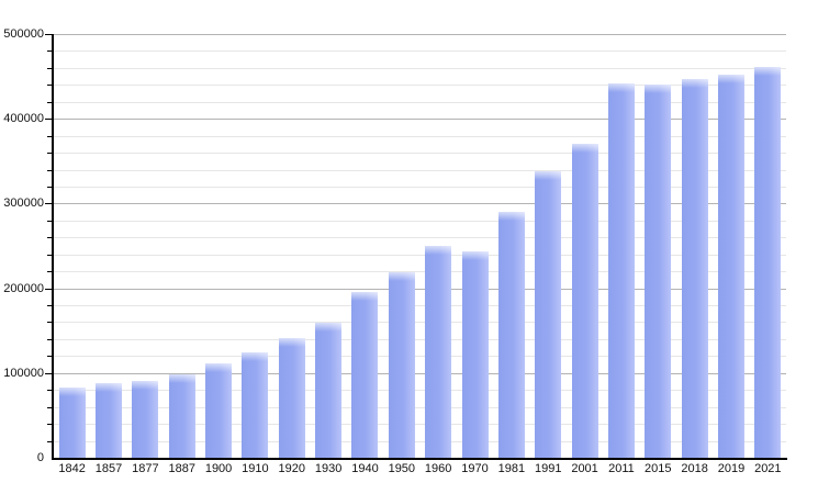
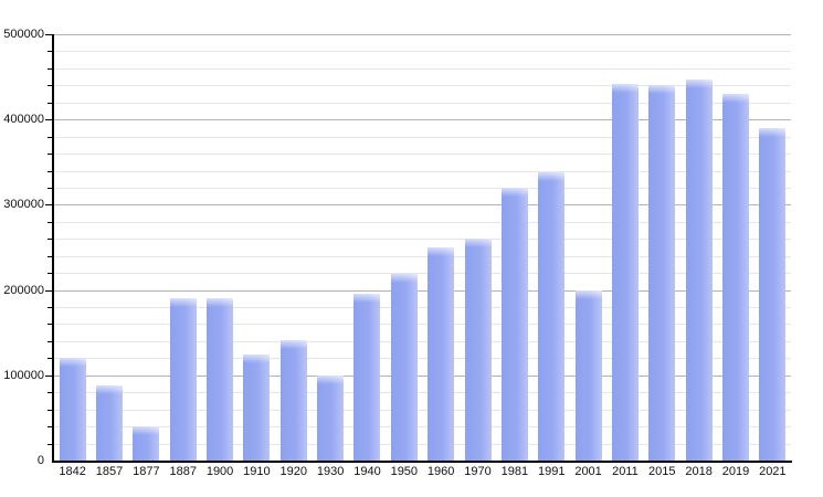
1842: 80000 -> 120000
1877: 90000 -> 40000
1887: 100000 -> 190000
1900: 110000 -> 190000
1930: 160000 -> 100000
1970: 240000 -> 260000
1981: 290000 -> 320000
2001: 370000 -> 200000
2019: 450000 -> 430000
2021: 460000 -> 390000
